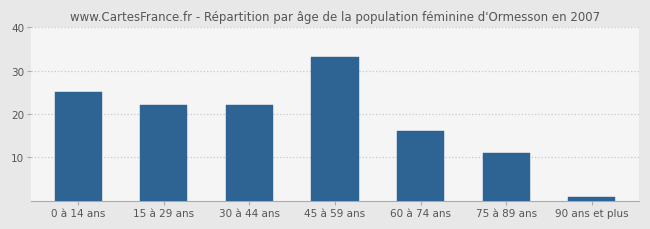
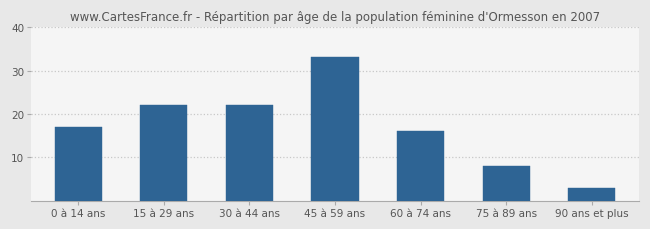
0 à 14 ans: 25 -> 17
75 à 89 ans: 11 -> 8
90 ans et plus: 1 -> 3
